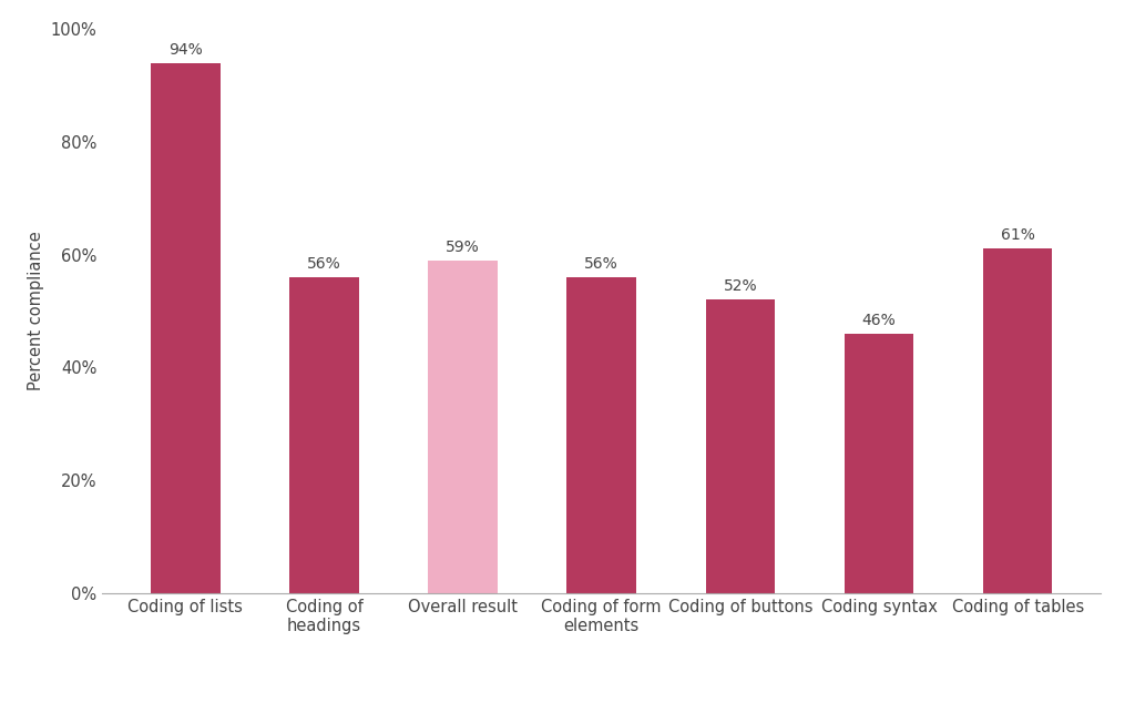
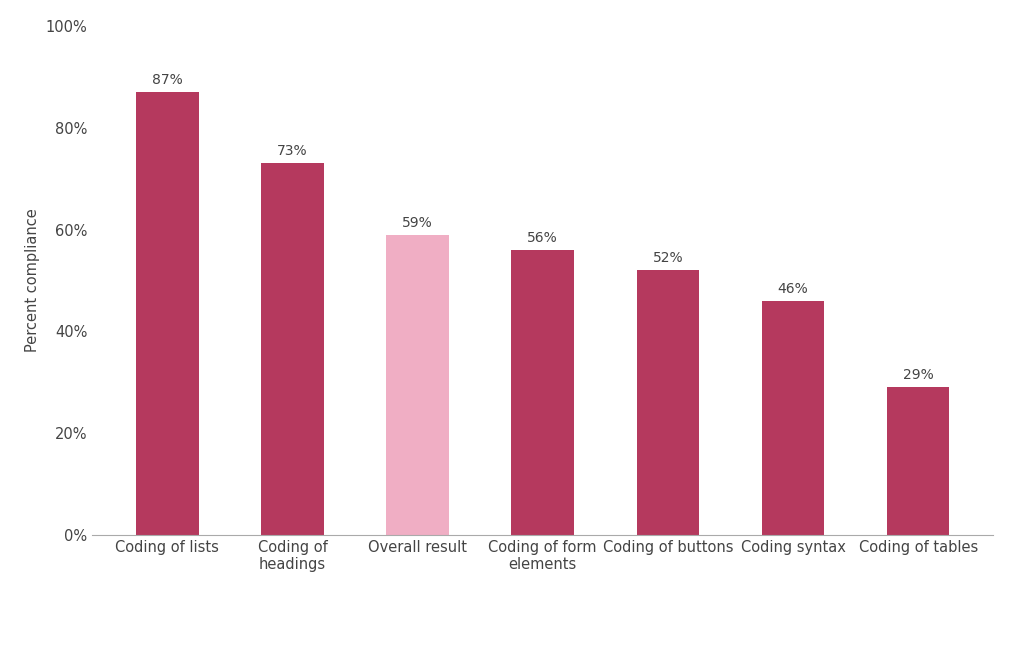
Coding of lists: 94% -> 87%
Coding of headings: 56% -> 73%
Coding of tables: 61% -> 29%
